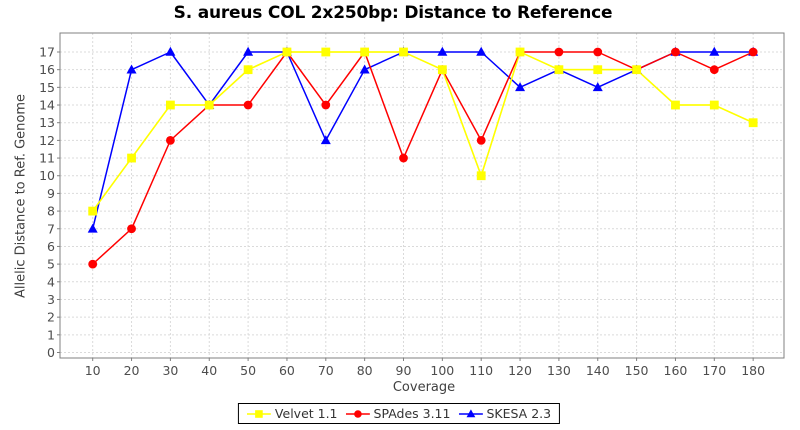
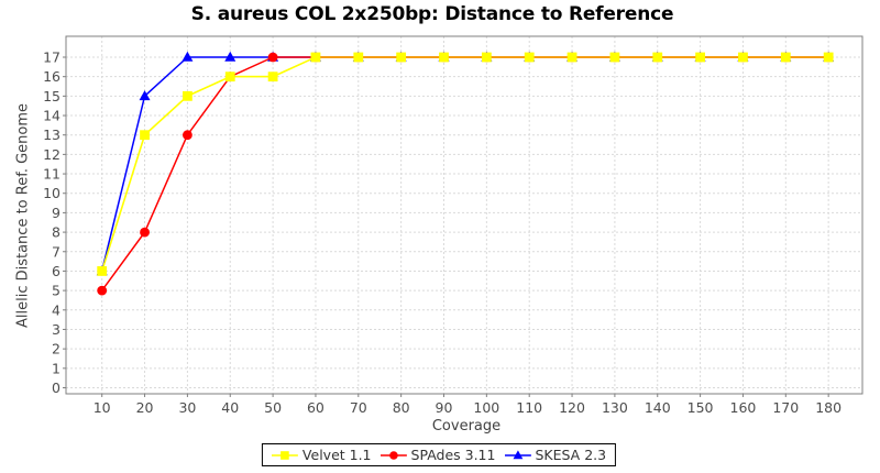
Velvet 1.1/10: 8 -> 6
SKESA 2.3/10: 7 -> 6
Velvet 1.1/20: 11 -> 13
SPAdes 3.11/20: 7 -> 8
SKESA 2.3/20: 16 -> 15
Velvet 1.1/30: 14 -> 15
SPAdes 3.11/30: 12 -> 13
Velvet 1.1/40: 14 -> 16
SPAdes 3.11/40: 14 -> 16
SKESA 2.3/40: 14 -> 17
SPAdes 3.11/50: 14 -> 17
SPAdes 3.11/70: 14 -> 17
SKESA 2.3/70: 12 -> 17
SKESA 2.3/80: 16 -> 17
SPAdes 3.11/90: 11 -> 17
Velvet 1.1/100: 16 -> 17
SPAdes 3.11/100: 16 -> 17
Velvet 1.1/110: 10 -> 17
SPAdes 3.11/110: 12 -> 17
SKESA 2.3/120: 15 -> 17
Velvet 1.1/130: 16 -> 17
SKESA 2.3/130: 16 -> 17
Velvet 1.1/140: 16 -> 17
SKESA 2.3/140: 15 -> 17
Velvet 1.1/150: 16 -> 17
SPAdes 3.11/150: 16 -> 17
SKESA 2.3/150: 16 -> 17
Velvet 1.1/160: 14 -> 17
Velvet 1.1/170: 14 -> 17
SPAdes 3.11/170: 16 -> 17
Velvet 1.1/180: 13 -> 17
